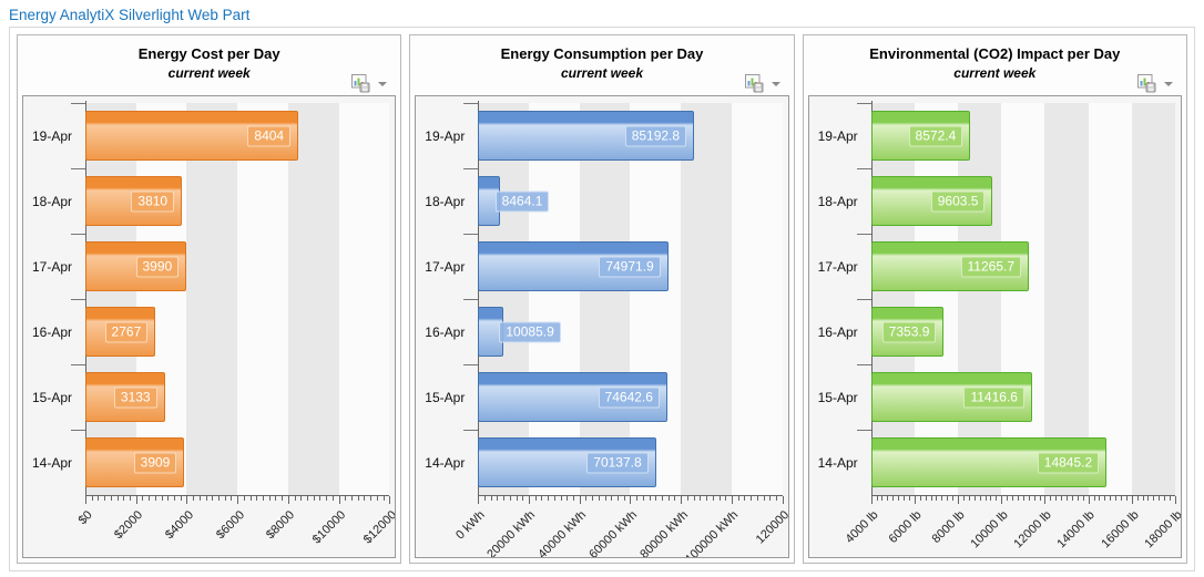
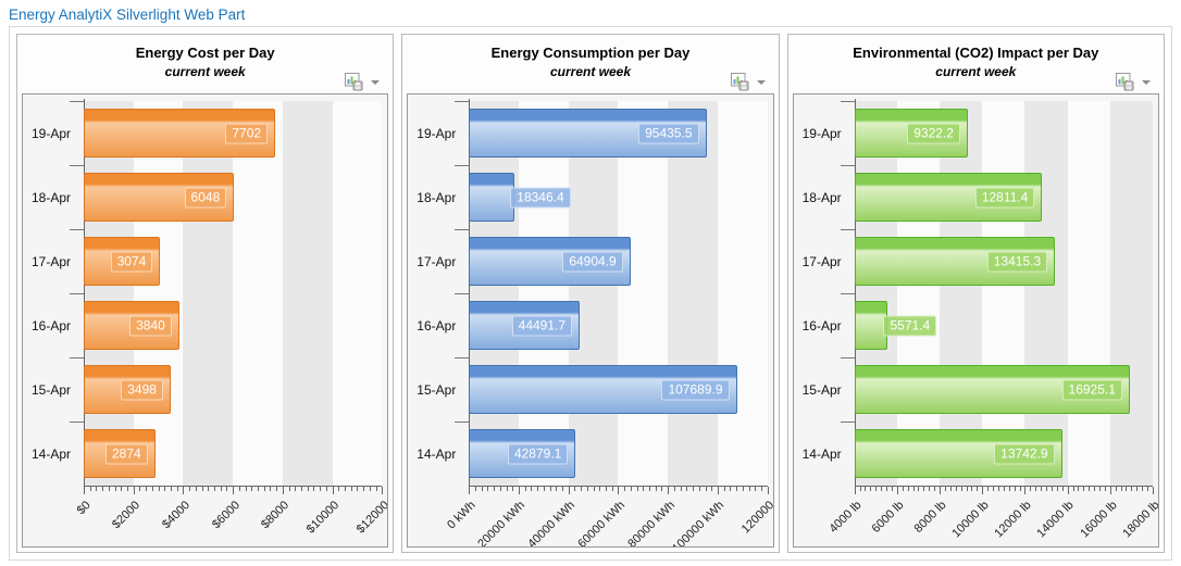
Energy Cost per Day/19-Apr: 8404 -> 7702
Energy Cost per Day/18-Apr: 3810 -> 6048
Energy Cost per Day/17-Apr: 3990 -> 3074
Energy Cost per Day/16-Apr: 2767 -> 3840
Energy Cost per Day/15-Apr: 3133 -> 3498
Energy Cost per Day/14-Apr: 3909 -> 2874
Energy Consumption per Day/19-Apr: 85192.8 -> 95435.5
Energy Consumption per Day/18-Apr: 8464.1 -> 18346.4
Energy Consumption per Day/17-Apr: 74971.9 -> 64904.9
Energy Consumption per Day/16-Apr: 10085.9 -> 44491.7
Energy Consumption per Day/15-Apr: 74642.6 -> 107689.9
Energy Consumption per Day/14-Apr: 70137.8 -> 42879.1
Environmental (CO2) Impact per Day/19-Apr: 8572.4 -> 9322.2
Environmental (CO2) Impact per Day/18-Apr: 9603.5 -> 12811.4
Environmental (CO2) Impact per Day/17-Apr: 11265.7 -> 13415.3
Environmental (CO2) Impact per Day/16-Apr: 7353.9 -> 5571.4
Environmental (CO2) Impact per Day/15-Apr: 11416.6 -> 16925.1
Environmental (CO2) Impact per Day/14-Apr: 14845.2 -> 13742.9
